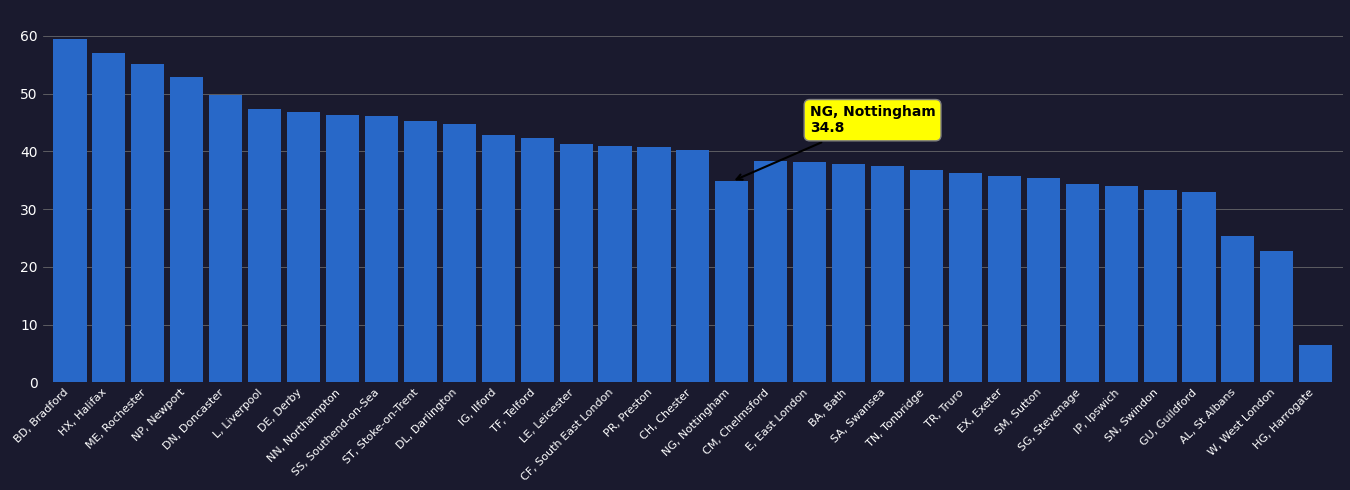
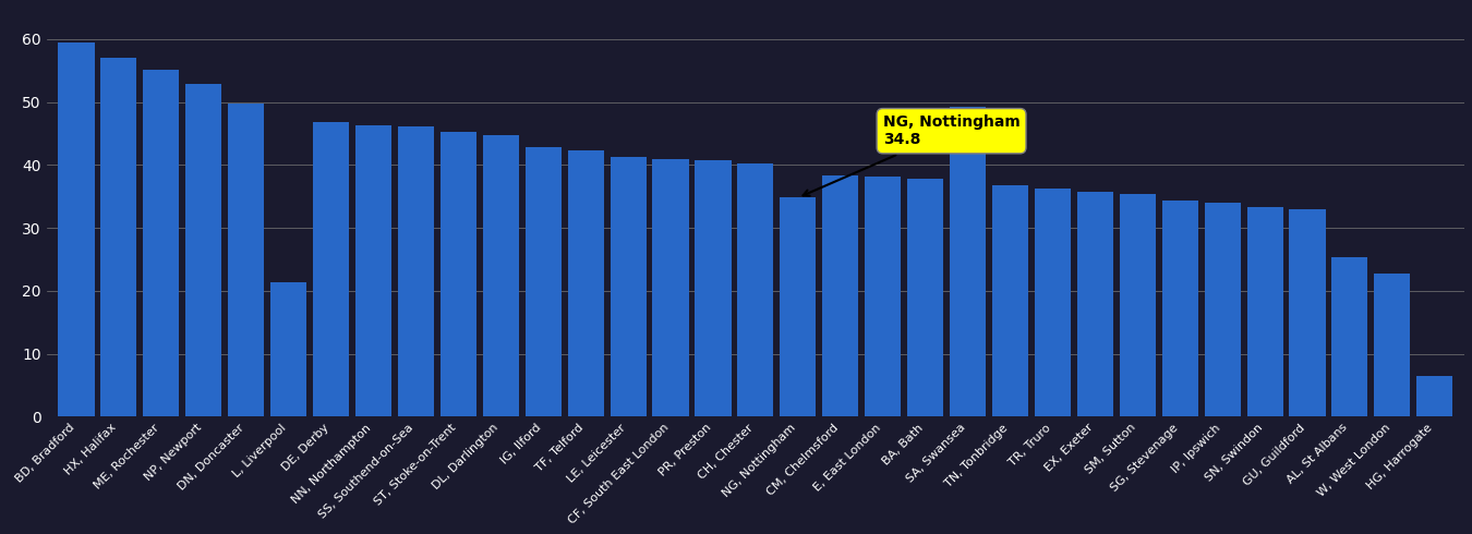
L, Liverpool: 47.3 -> 21.4
SA, Swansea: 37.4 -> 49.2
